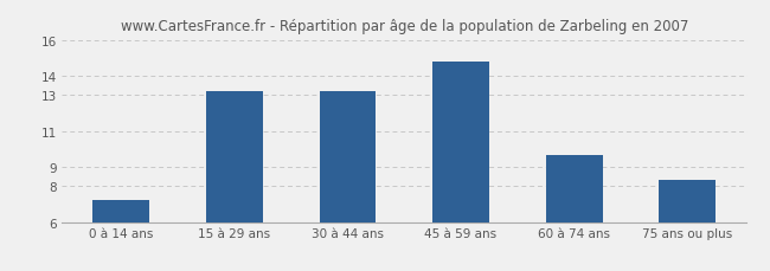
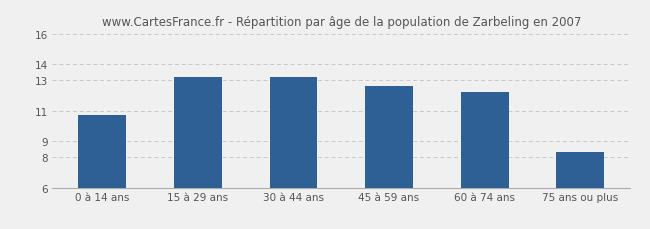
0 à 14 ans: 7.2 -> 10.7
45 à 59 ans: 14.8 -> 12.6
60 à 74 ans: 9.7 -> 12.2
